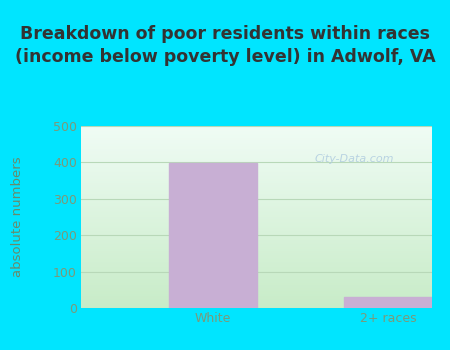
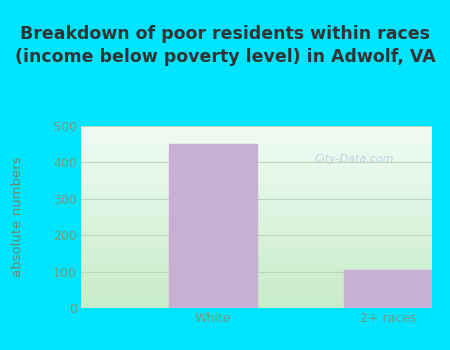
White: 399 -> 450
2+ races: 30 -> 105
